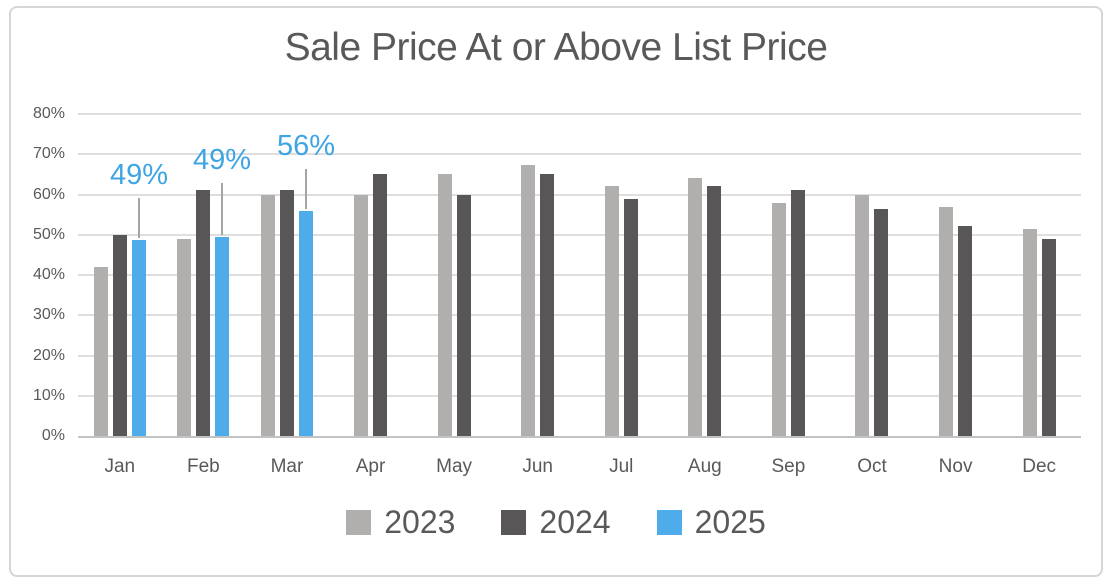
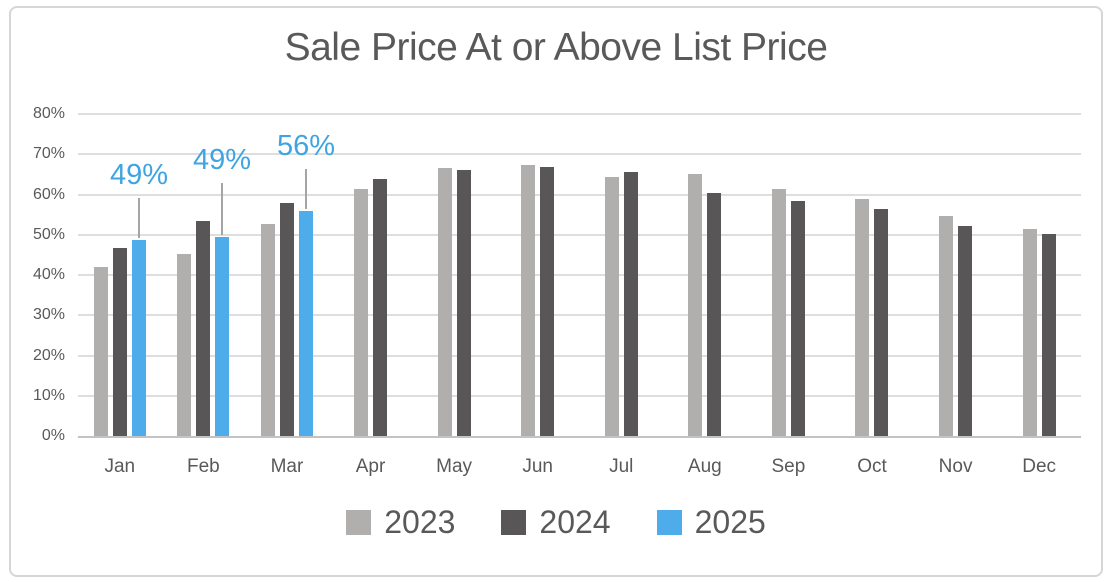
2024/Jan: 50% -> 47%
2023/Feb: 49% -> 45%
2024/Feb: 61% -> 53%
2023/Mar: 60% -> 53%
2024/Mar: 61% -> 58%
2023/Apr: 60% -> 61%
2024/Apr: 65% -> 64%
2023/May: 65% -> 67%
2024/May: 60% -> 66%
2024/Jun: 65% -> 67%
2023/Jul: 62% -> 64%
2024/Jul: 59% -> 66%
2023/Aug: 64% -> 65%
2024/Aug: 62% -> 60%
2023/Sep: 58% -> 61%
2024/Sep: 61% -> 58%
2023/Oct: 60% -> 59%
2023/Nov: 57% -> 55%
2024/Dec: 49% -> 50%
